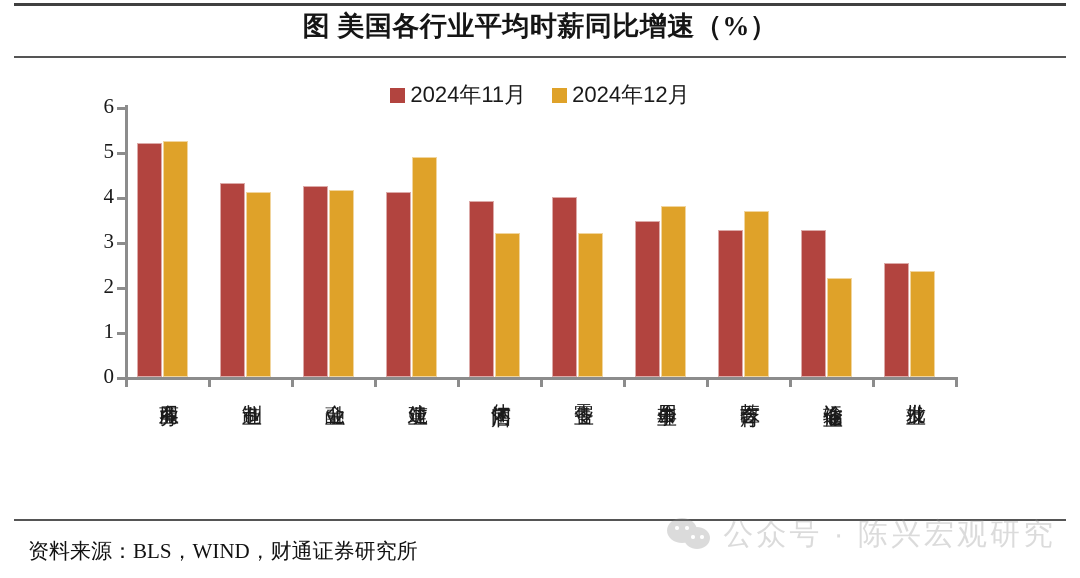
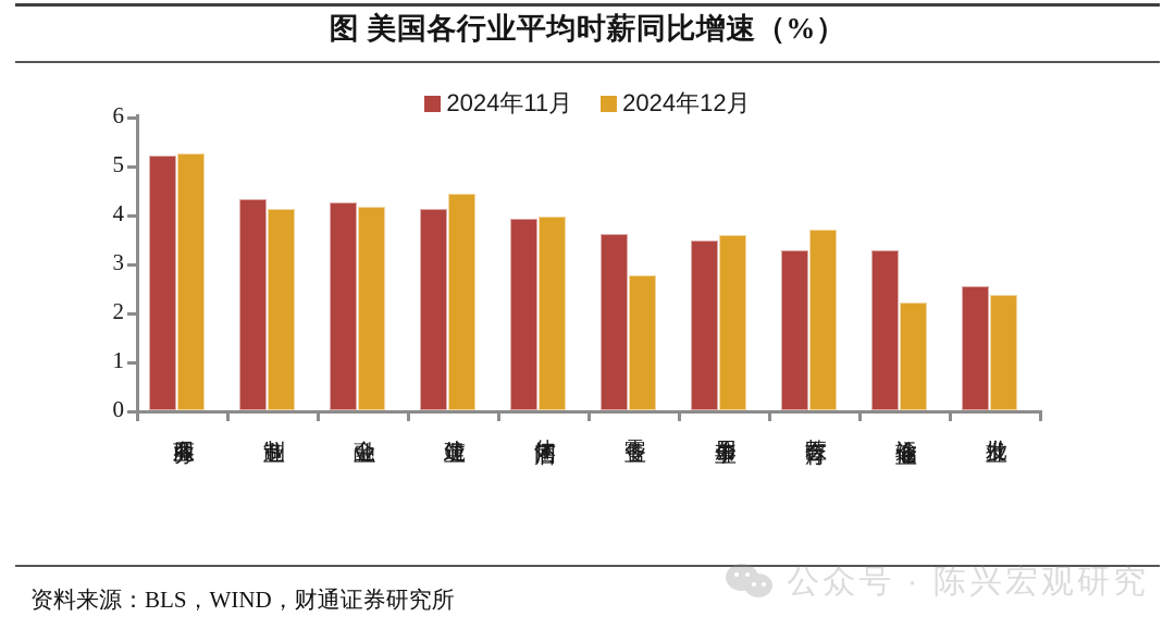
2024年12月/建筑业: 4.9 -> 4.4
2024年12月/休闲酒店: 3.2 -> 4.0
2024年11月/零售业: 4.0 -> 3.6
2024年12月/零售业: 3.2 -> 2.8
2024年12月/公用事业: 3.8 -> 3.6
